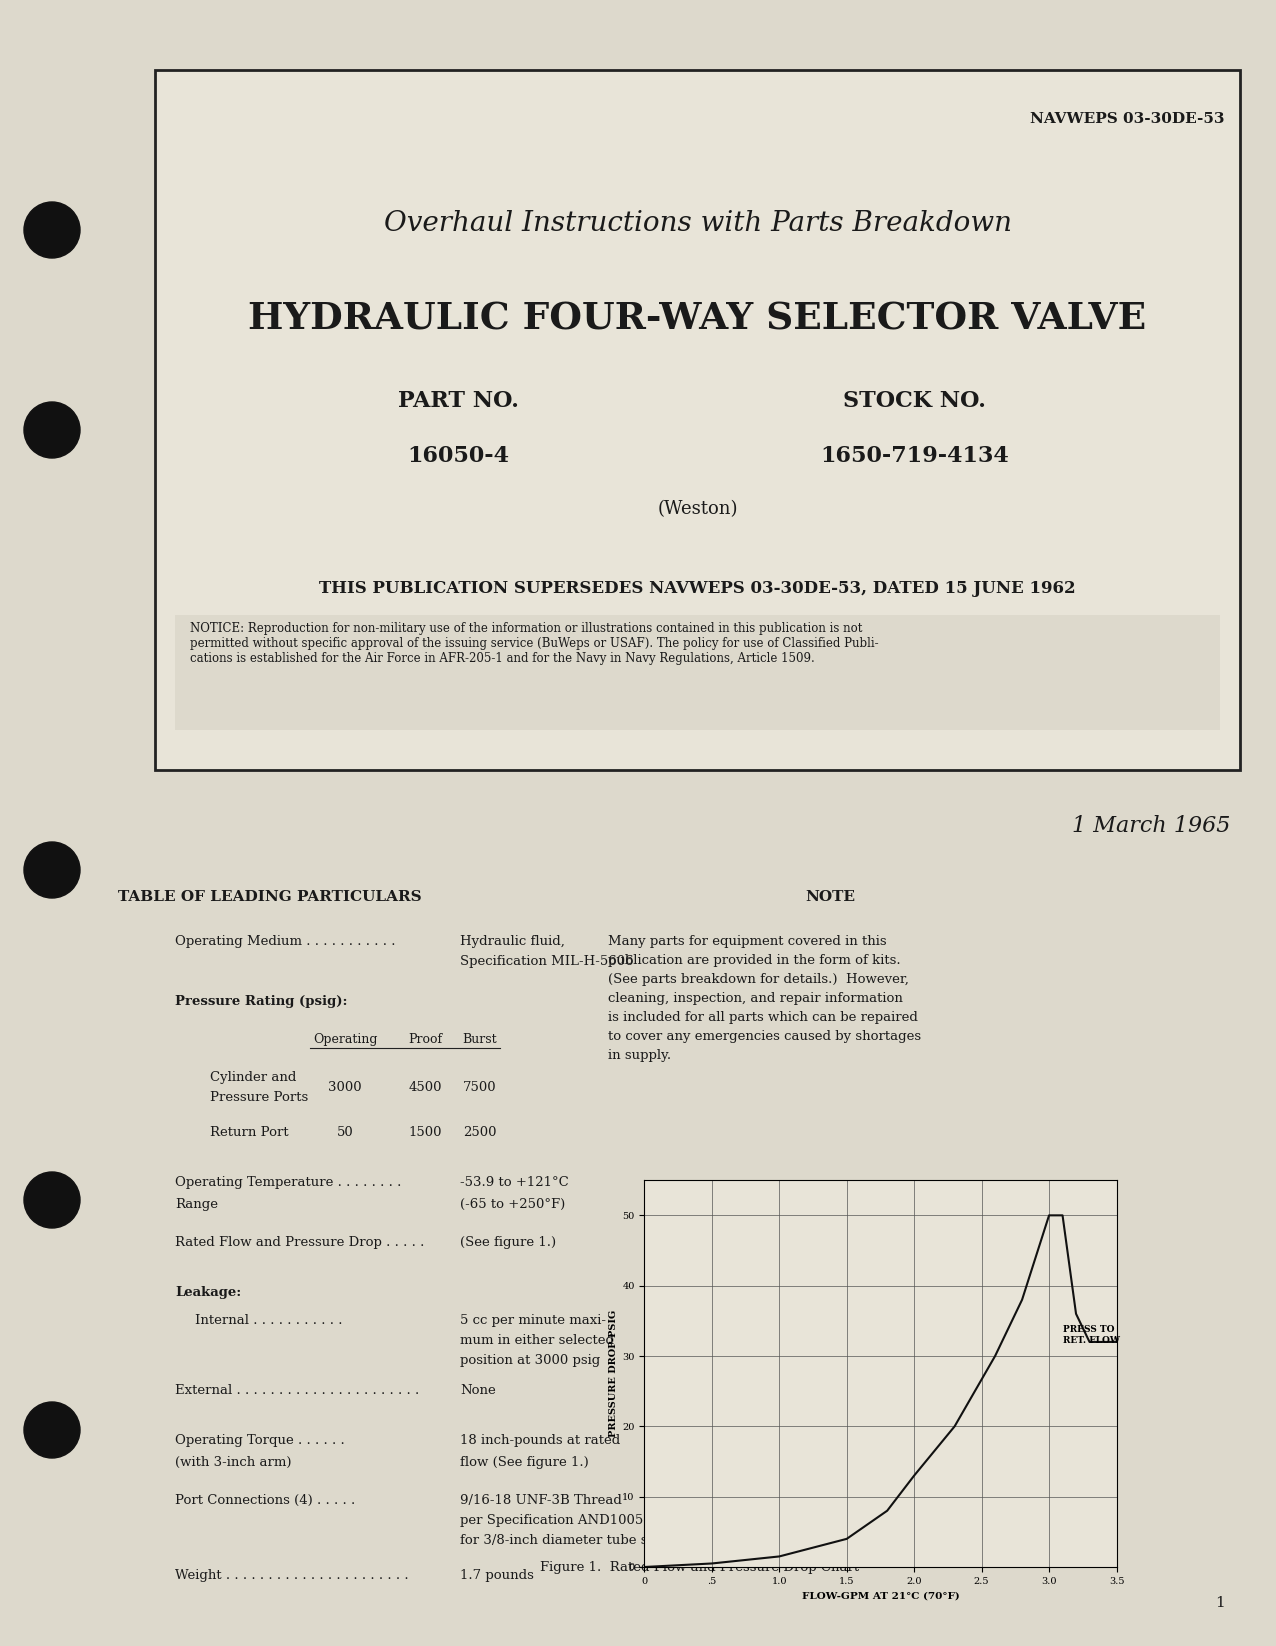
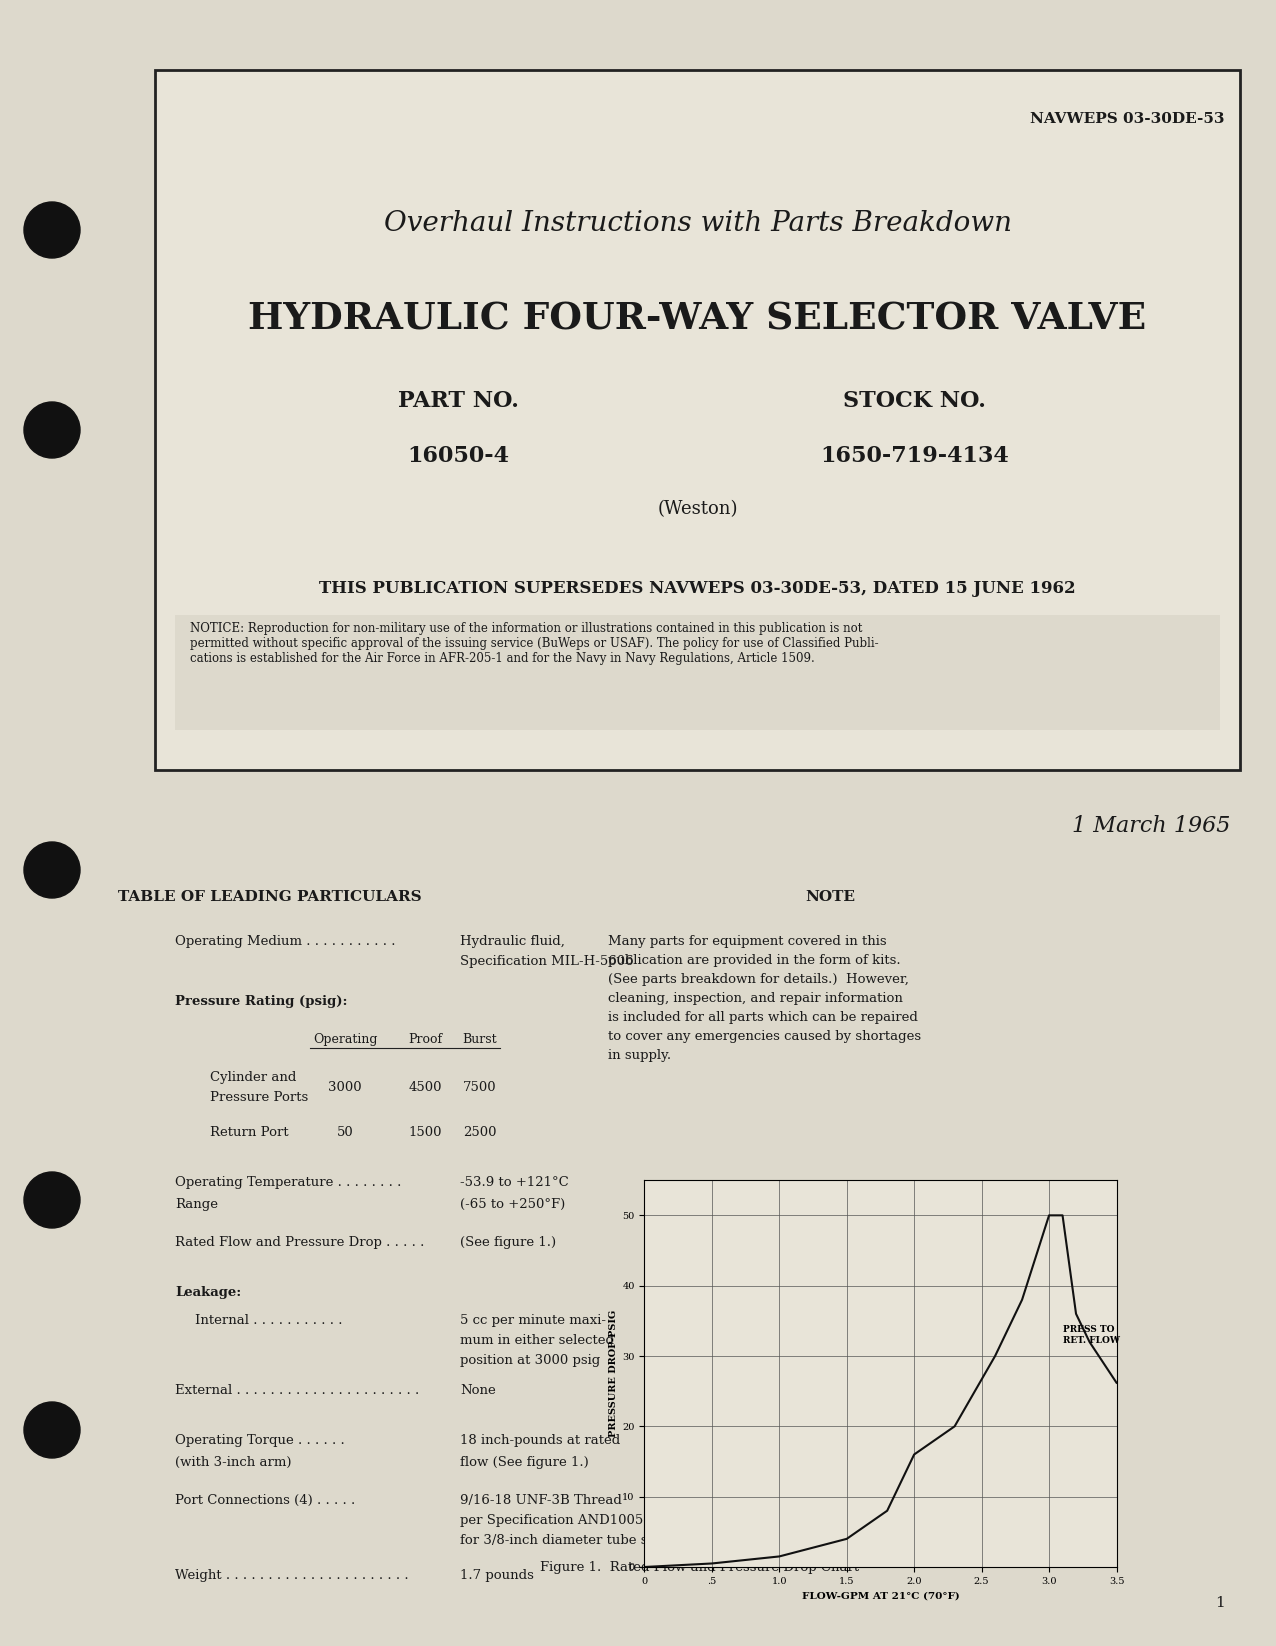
2.0: 13.0 -> 16.0
3.5: 32.0 -> 26.2
